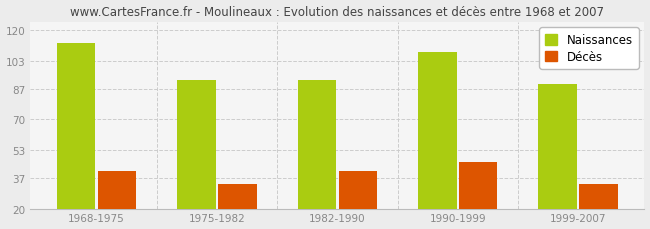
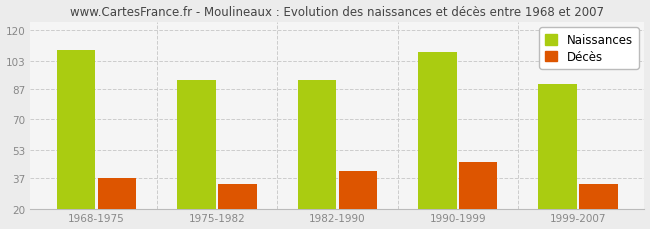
Naissances/1968-1975: 113 -> 109
Décès/1968-1975: 41 -> 37
